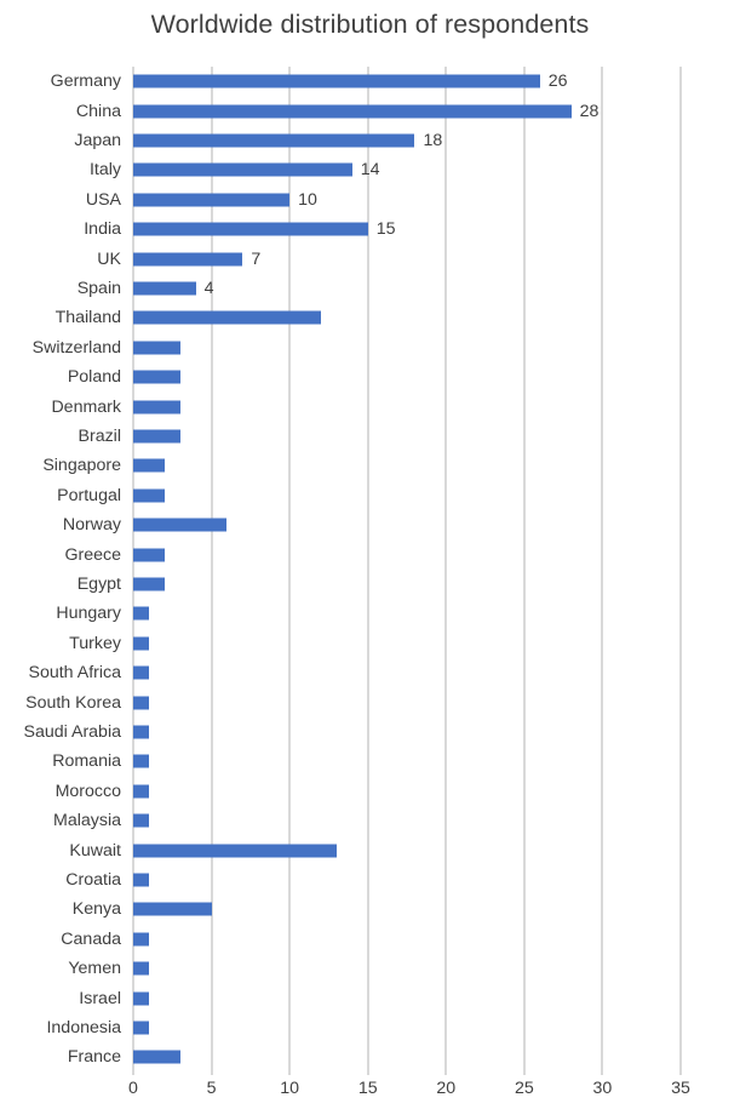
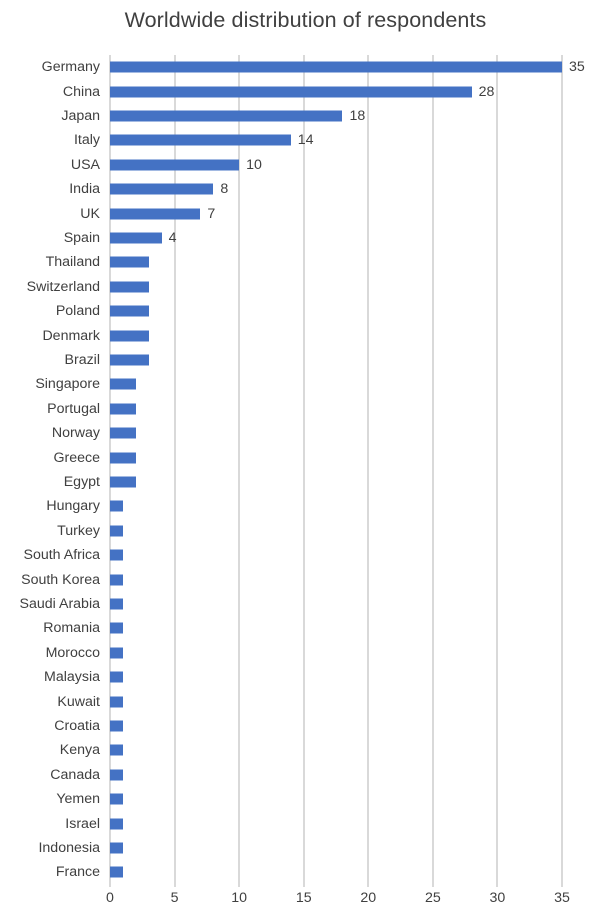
Germany: 26 -> 35
India: 15 -> 8
Thailand: 12 -> 3
Norway: 6 -> 2
Kuwait: 13 -> 1
Kenya: 5 -> 1
France: 3 -> 1
